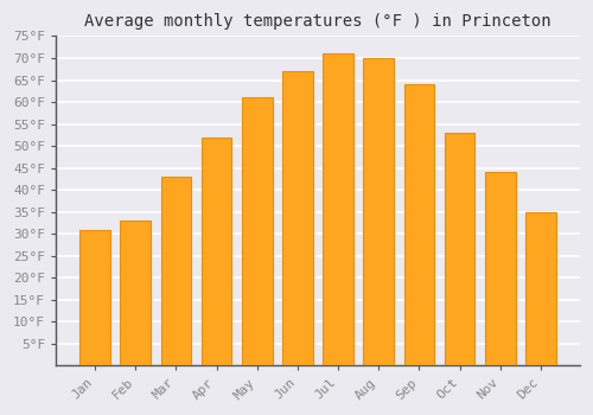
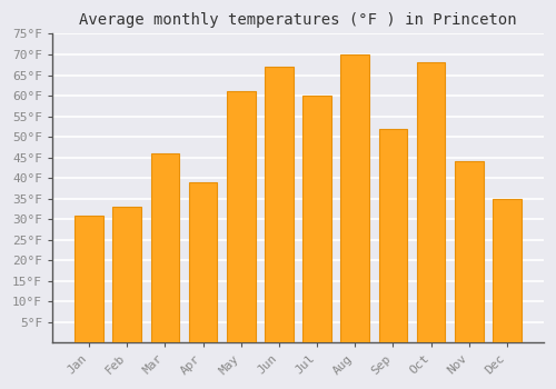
Mar: 43°F -> 46°F
Apr: 52°F -> 39°F
Jul: 71°F -> 60°F
Sep: 64°F -> 52°F
Oct: 53°F -> 68°F
